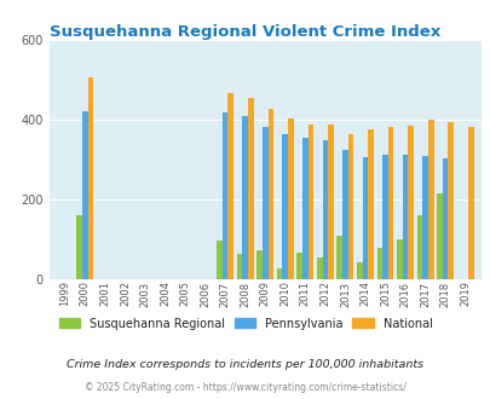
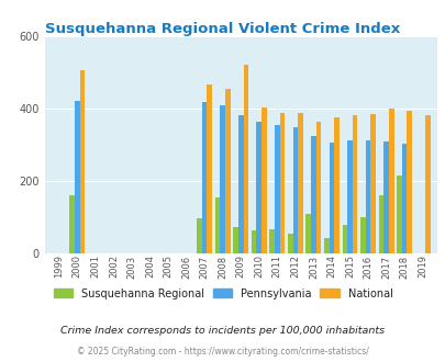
Susquehanna Regional/2008: 63 -> 155
National/2009: 428 -> 520
Susquehanna Regional/2010: 28 -> 65
